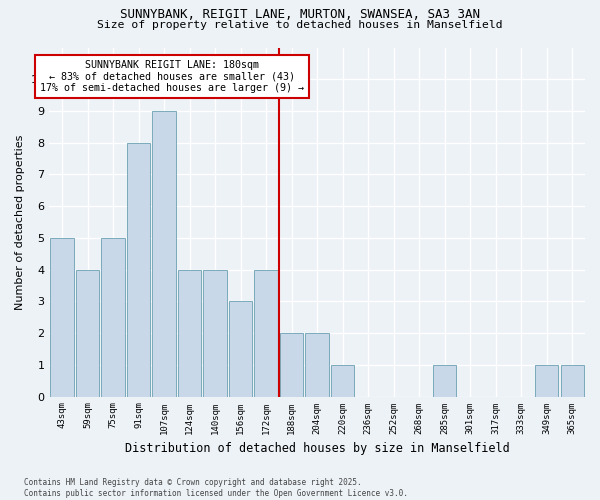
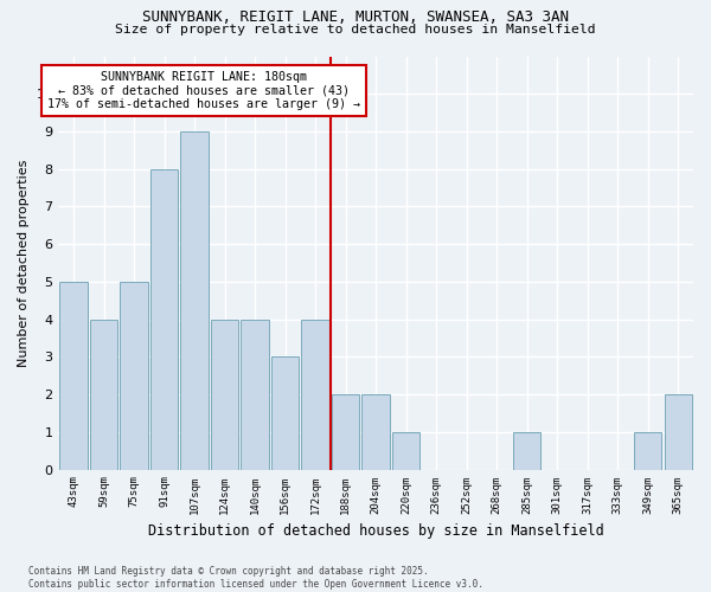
365sqm: 1 -> 2
